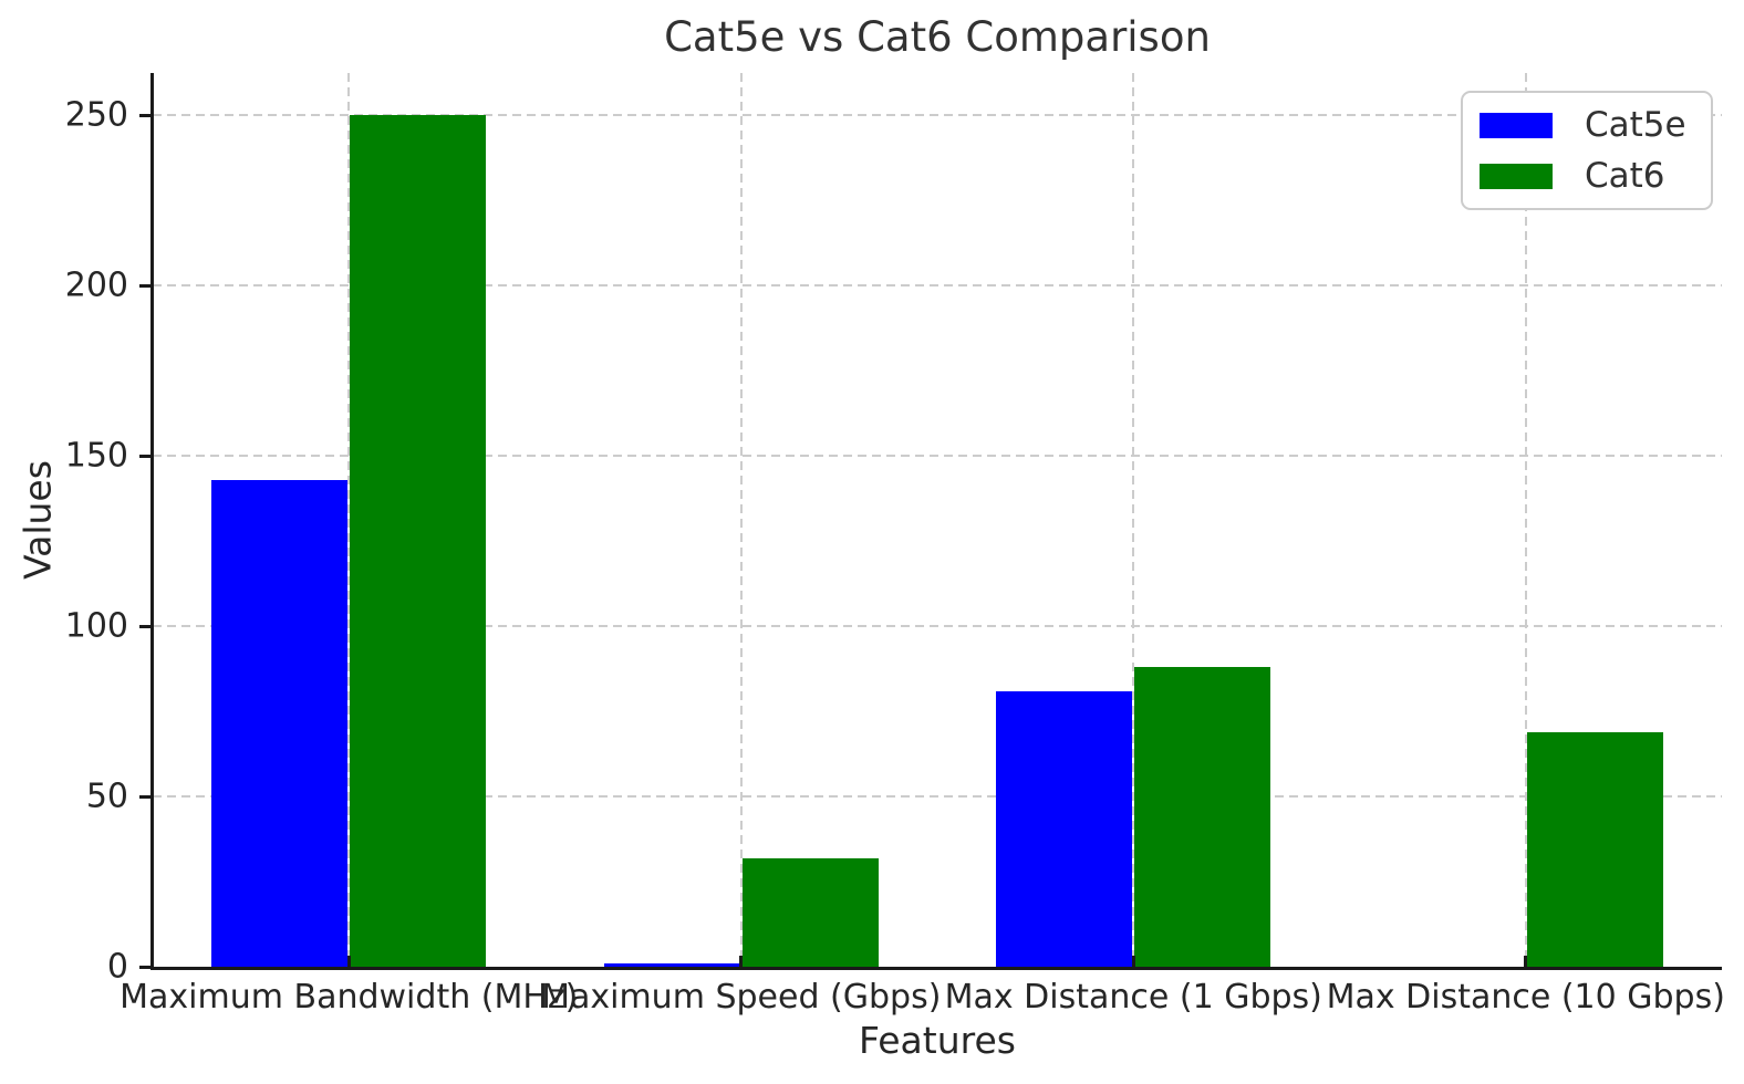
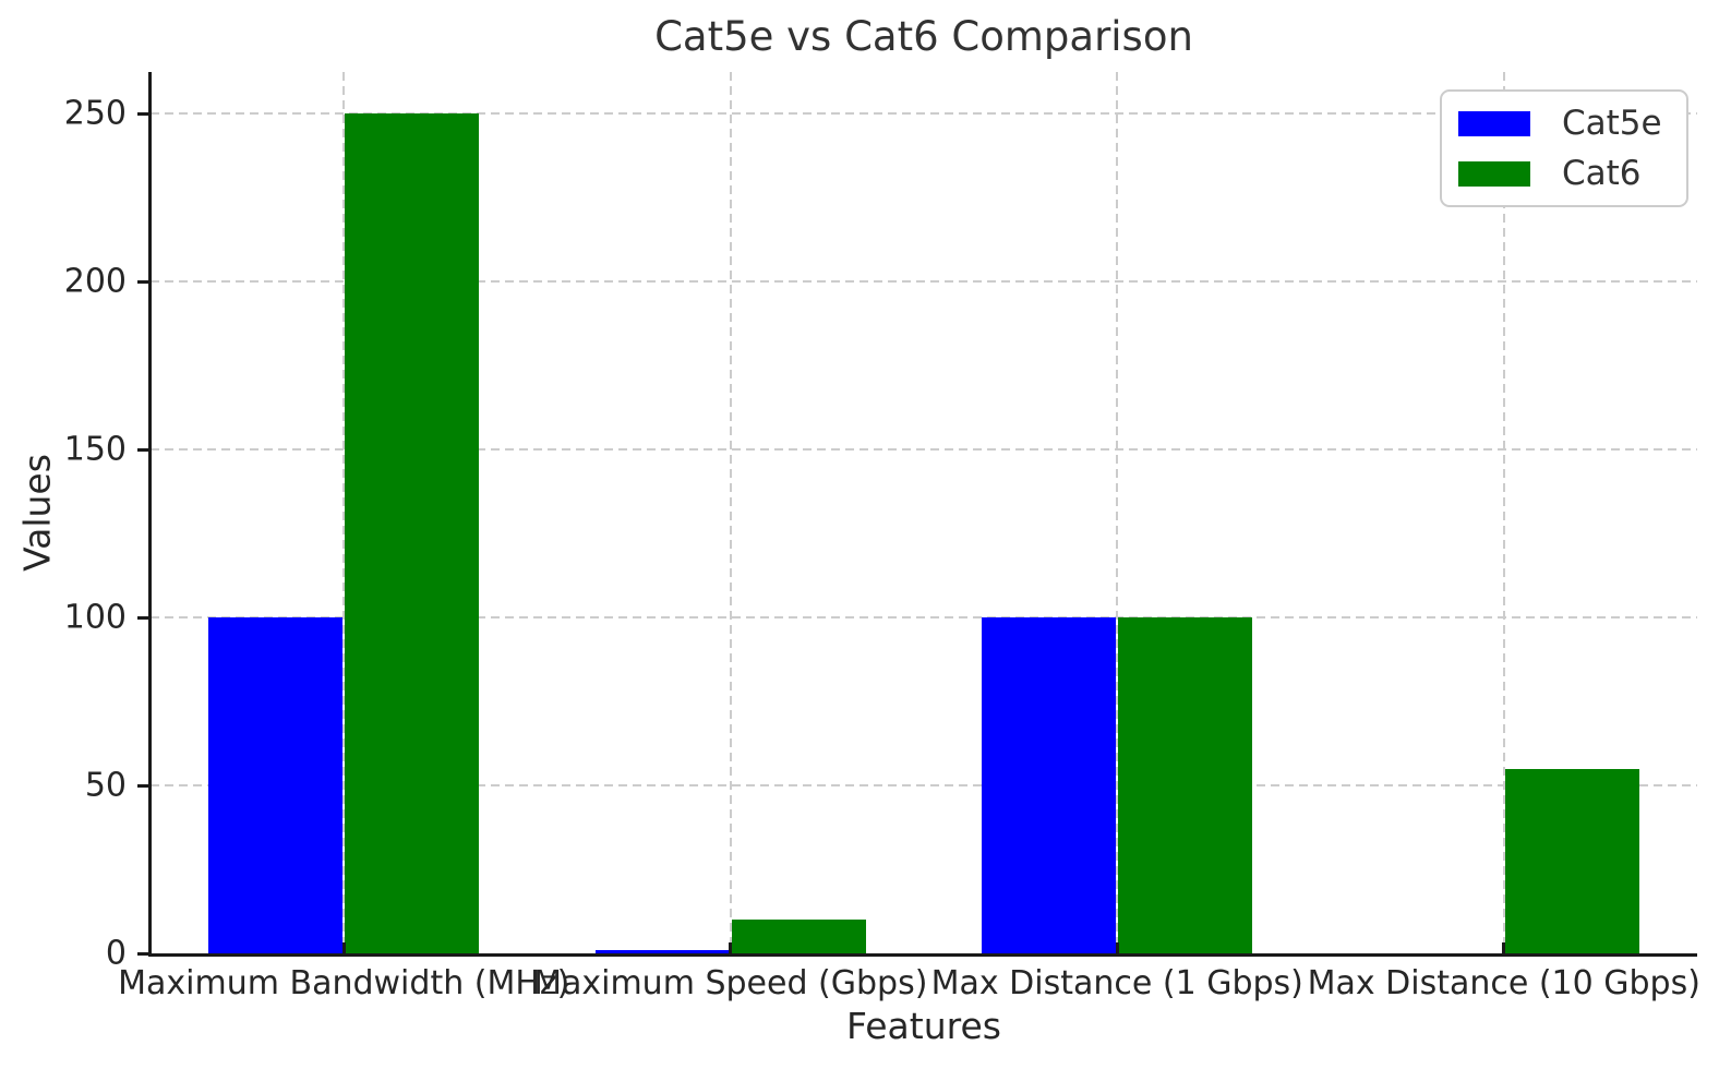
Cat5e/Maximum Bandwidth (MHz): 143 -> 100
Cat6/Maximum Speed (Gbps): 32 -> 10
Cat5e/Max Distance (1 Gbps): 81 -> 100
Cat6/Max Distance (1 Gbps): 88 -> 100
Cat6/Max Distance (10 Gbps): 69 -> 55
